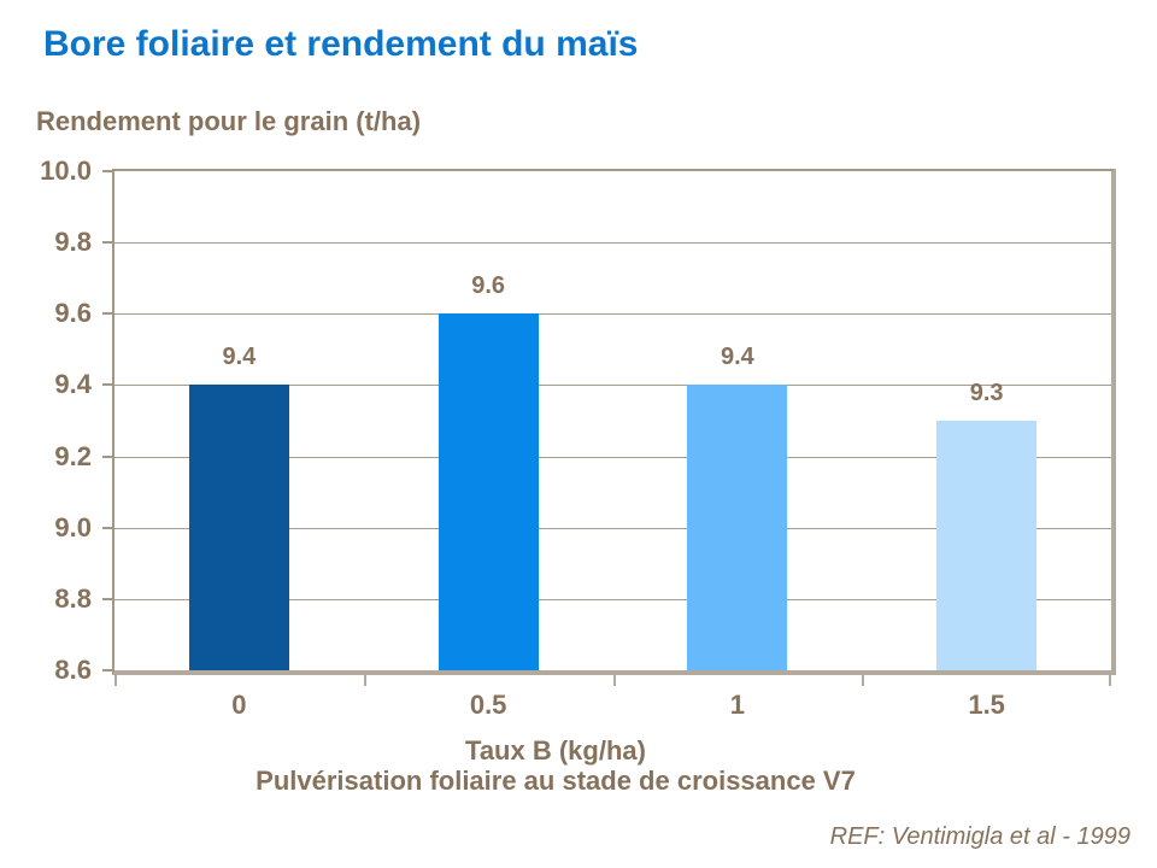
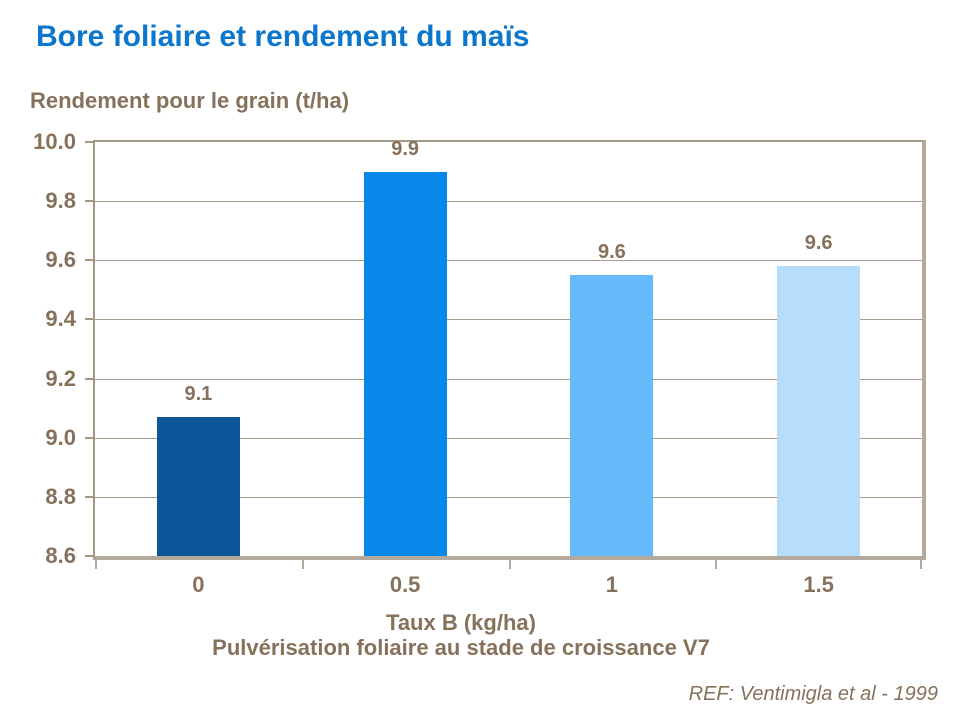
0: 9.4 -> 9.1
0.5: 9.6 -> 9.9
1: 9.4 -> 9.6
1.5: 9.3 -> 9.6
